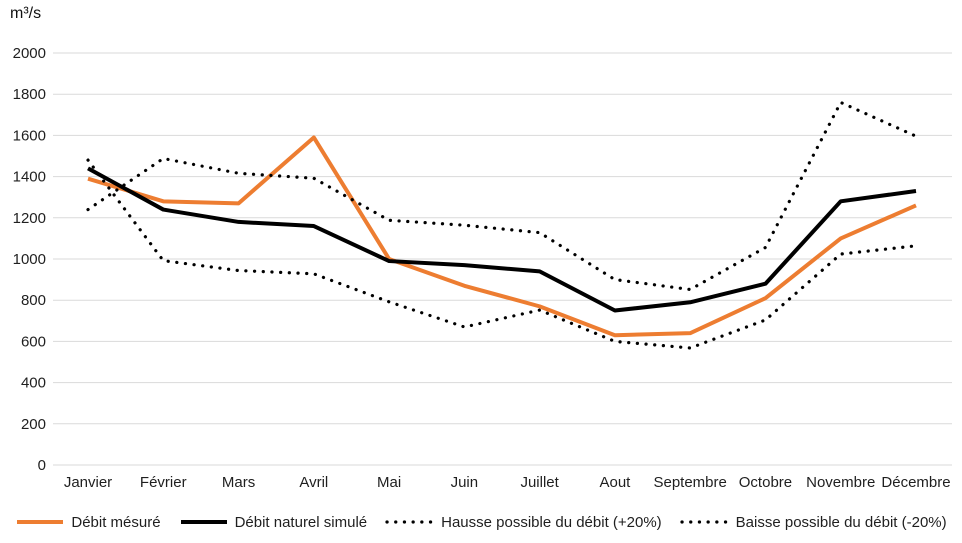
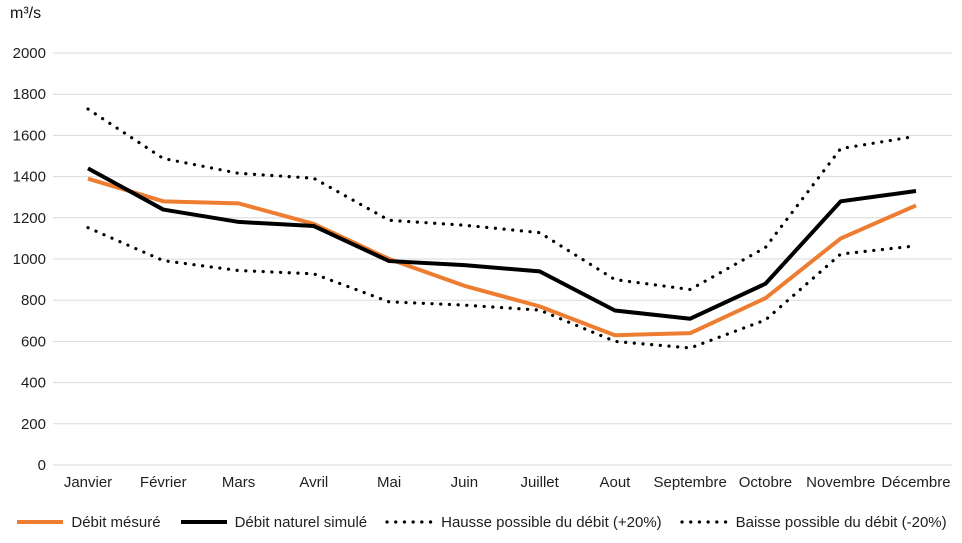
Hausse possible du débit (+20%)/Janvier: 1240 -> 1730
Baisse possible du débit (-20%)/Janvier: 1480 -> 1150
Débit mésuré/Avril: 1590 -> 1170
Baisse possible du débit (-20%)/Juin: 670 -> 780
Débit naturel simulé/Septembre: 790 -> 710
Hausse possible du débit (+20%)/Novembre: 1760 -> 1540
